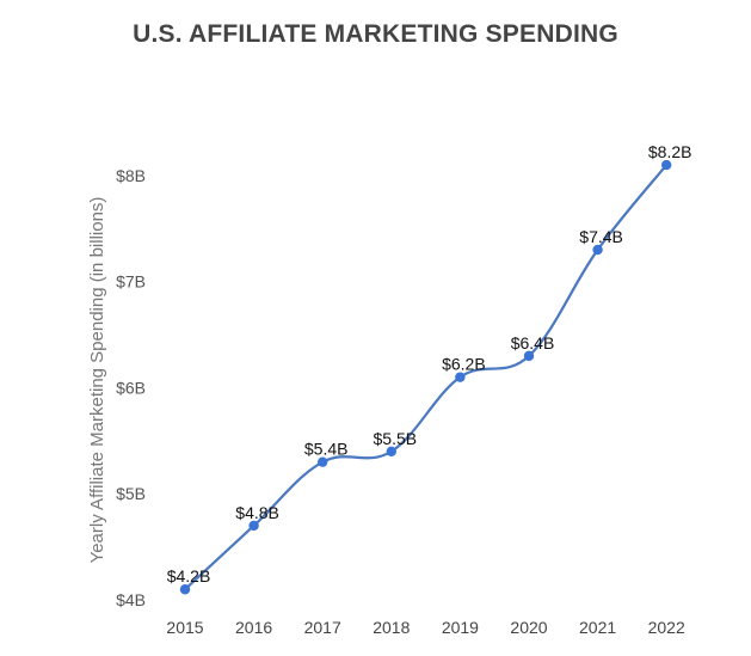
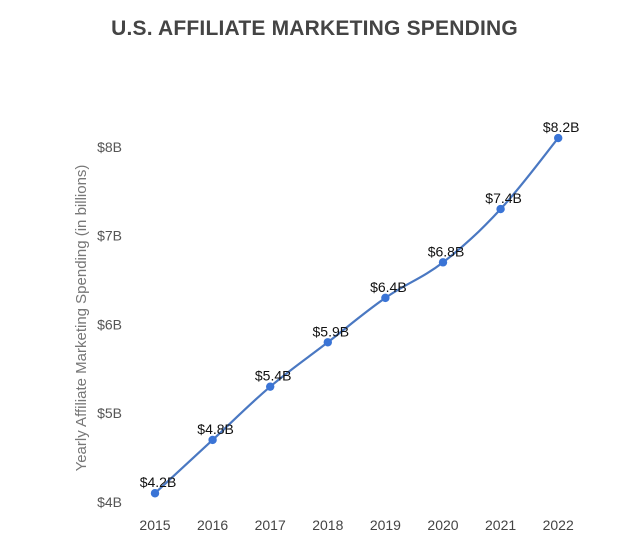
2018: $5.5B -> $5.9B
2019: $6.2B -> $6.4B
2020: $6.4B -> $6.8B
